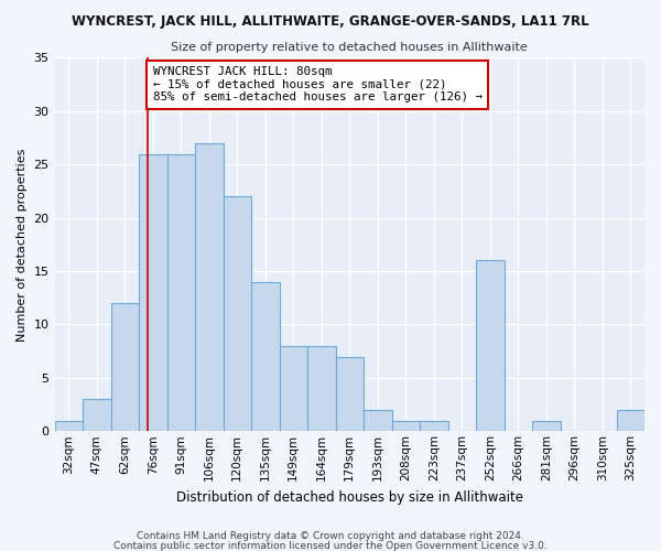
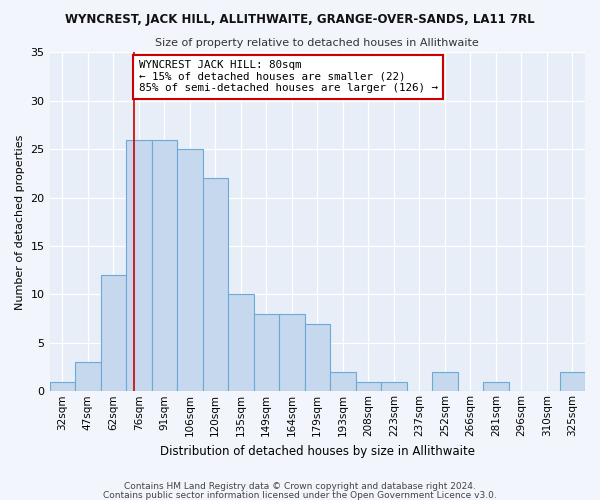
106sqm: 27 -> 25
135sqm: 14 -> 10
252sqm: 16 -> 2
